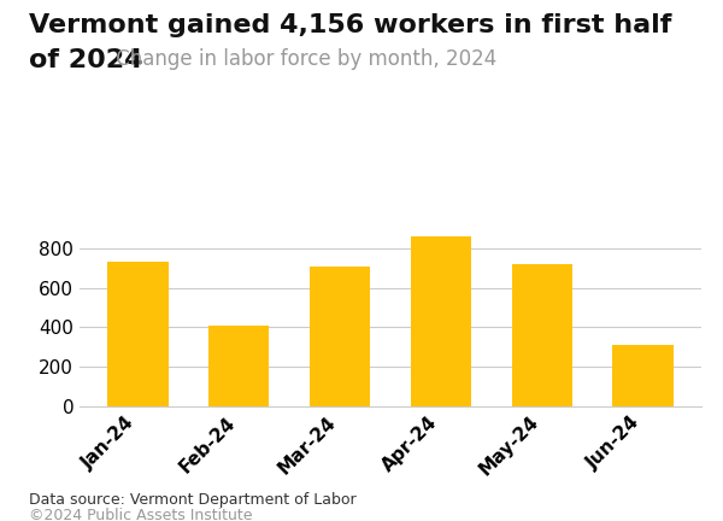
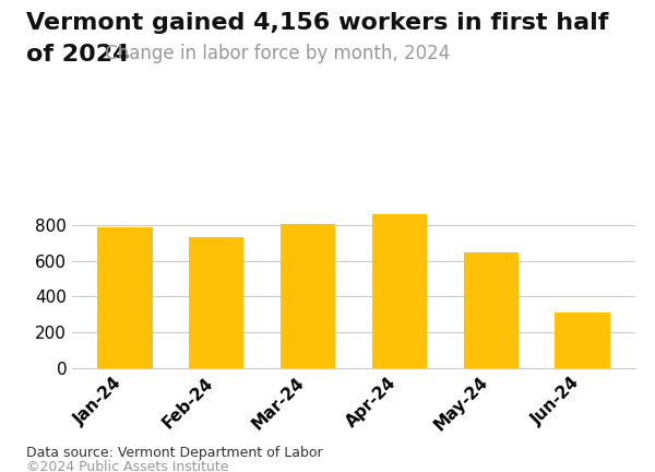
Jan-24: 730 -> 780
Feb-24: 410 -> 730
Mar-24: 710 -> 800
May-24: 720 -> 650
